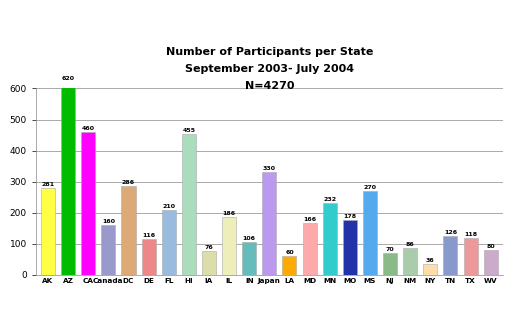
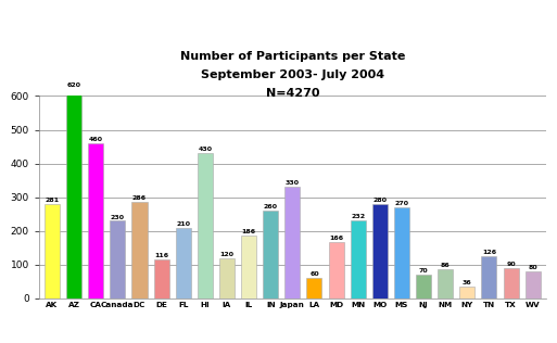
Canada: 160 -> 230
HI: 455 -> 430
IA: 76 -> 120
IN: 106 -> 260
MO: 178 -> 280
TX: 118 -> 90
